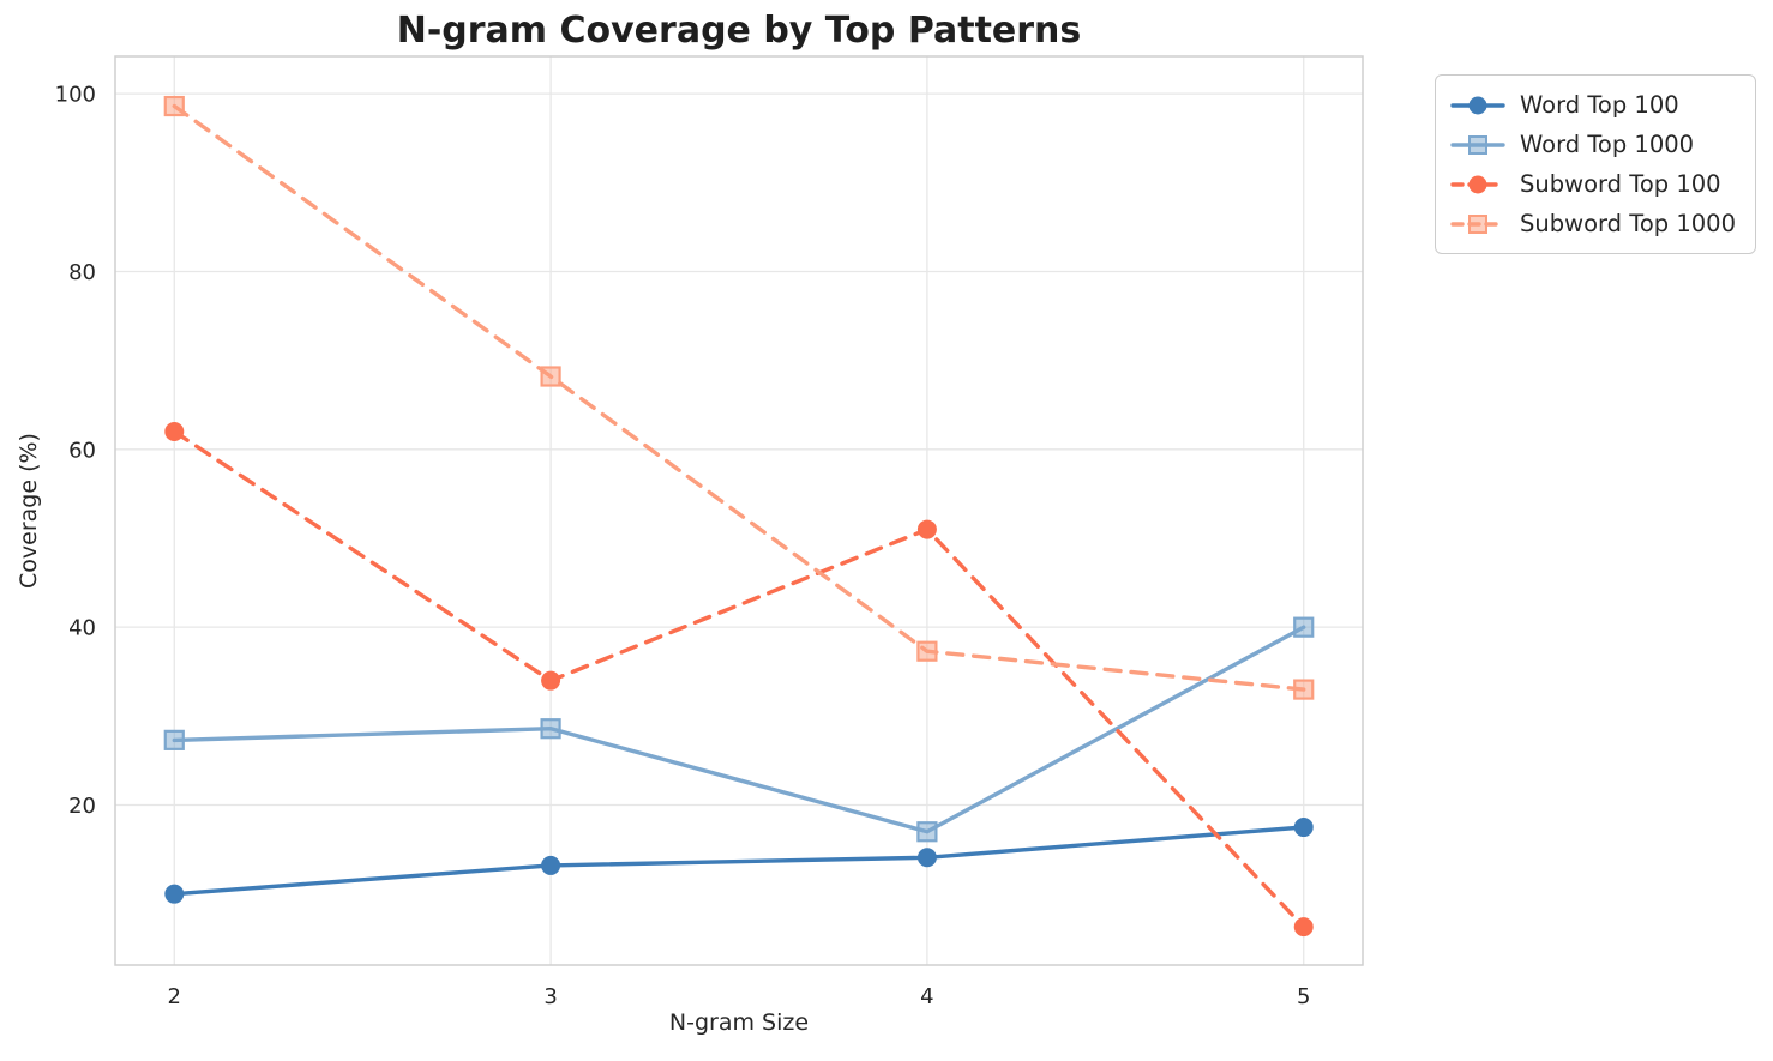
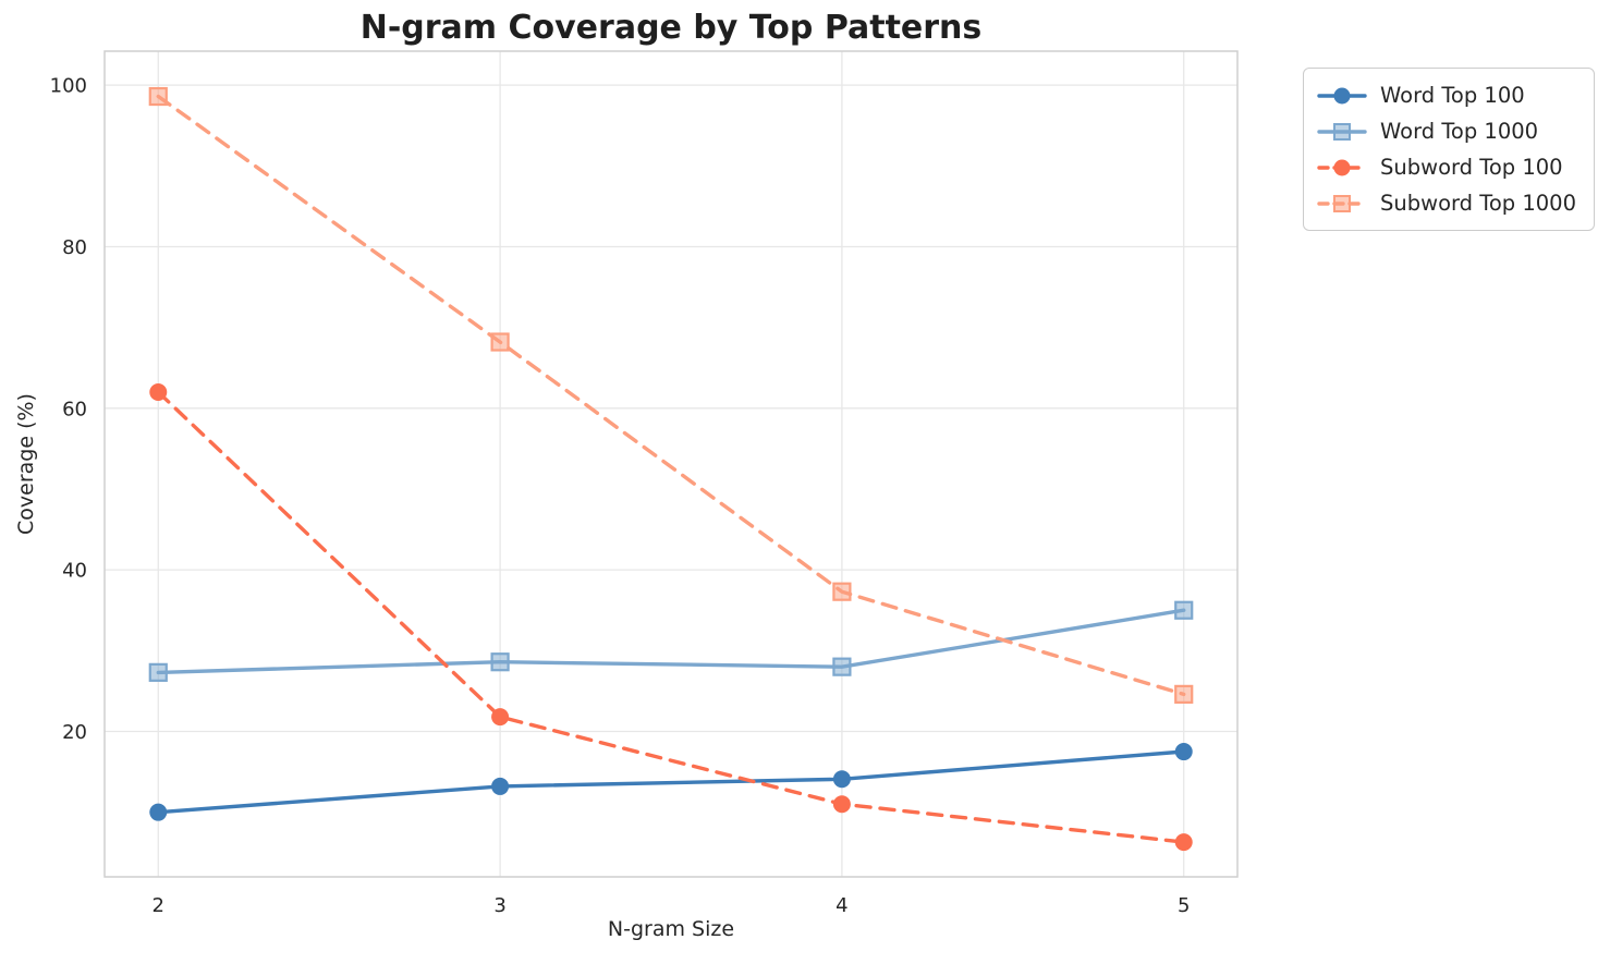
Subword Top 100/3: 34 -> 22
Word Top 1000/4: 17 -> 28
Subword Top 100/4: 51 -> 11
Word Top 1000/5: 40 -> 35
Subword Top 1000/5: 33 -> 25
